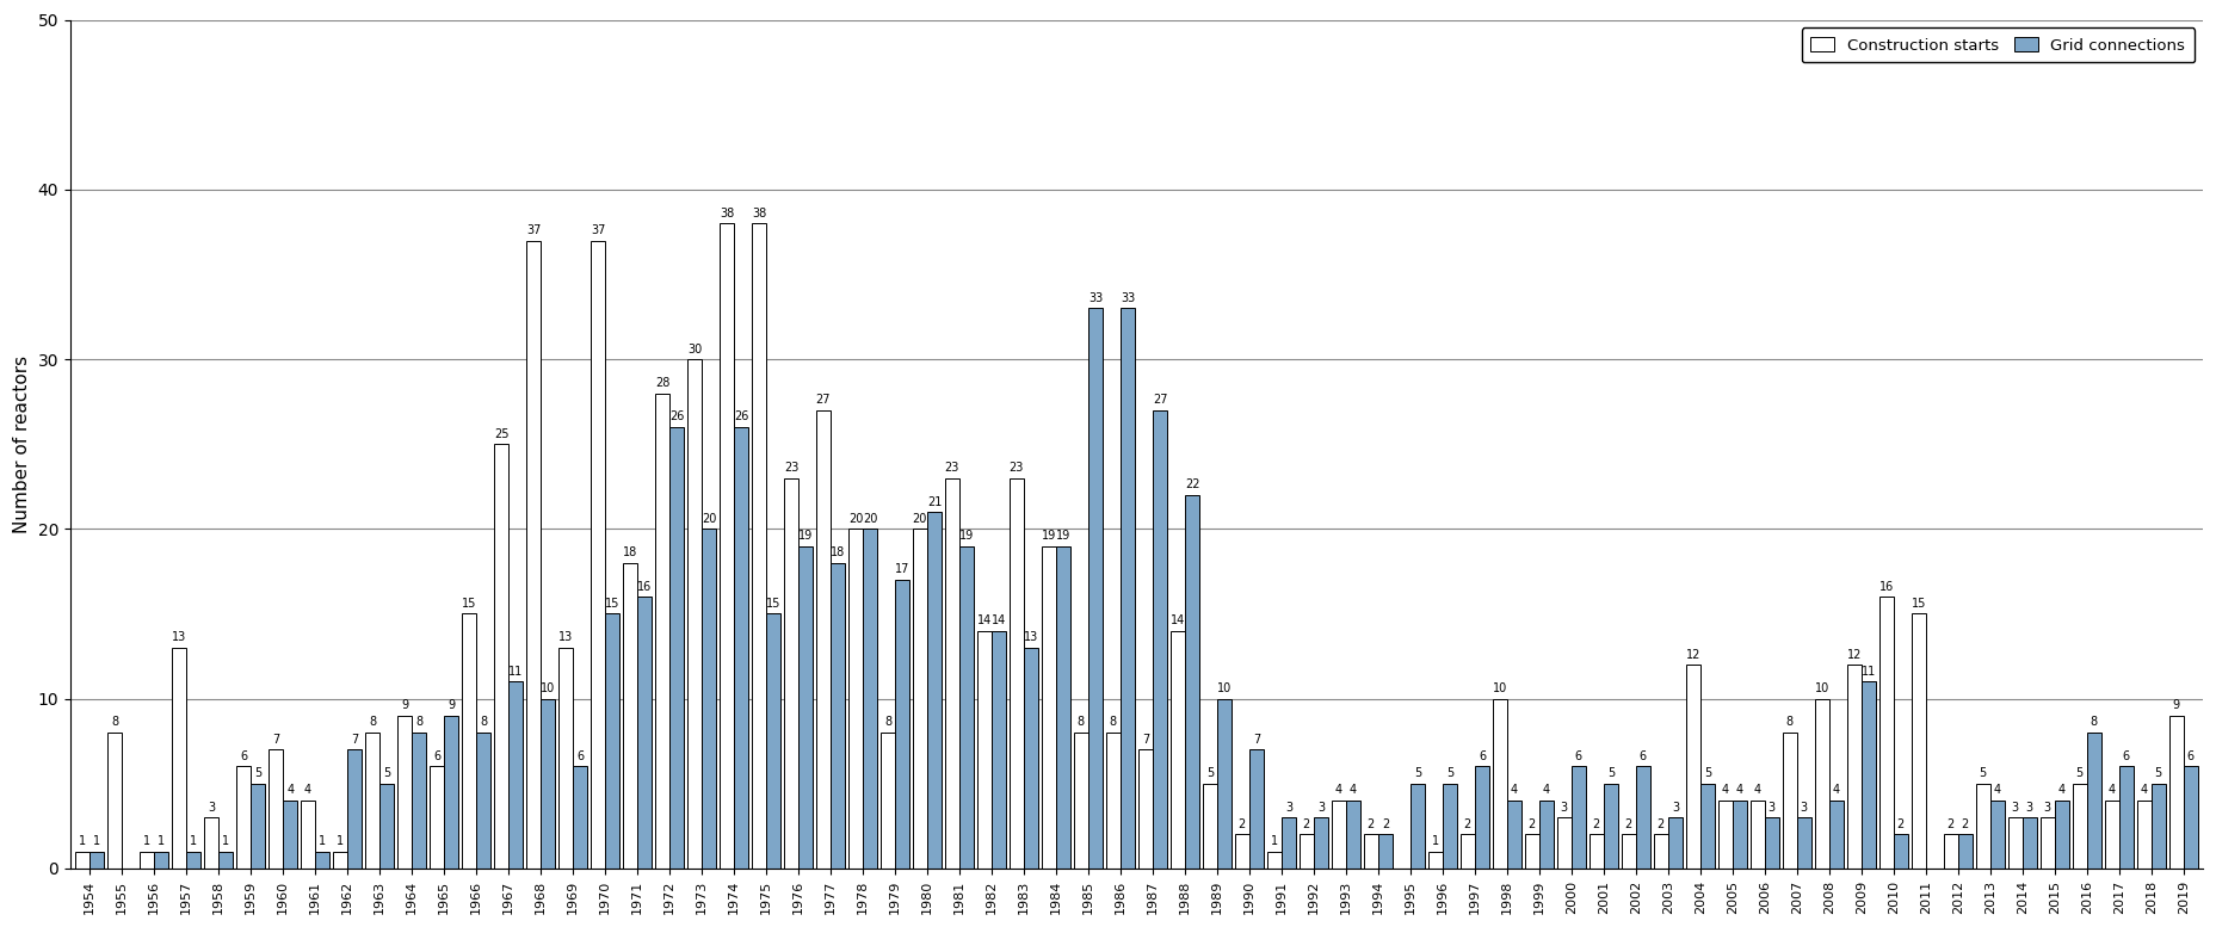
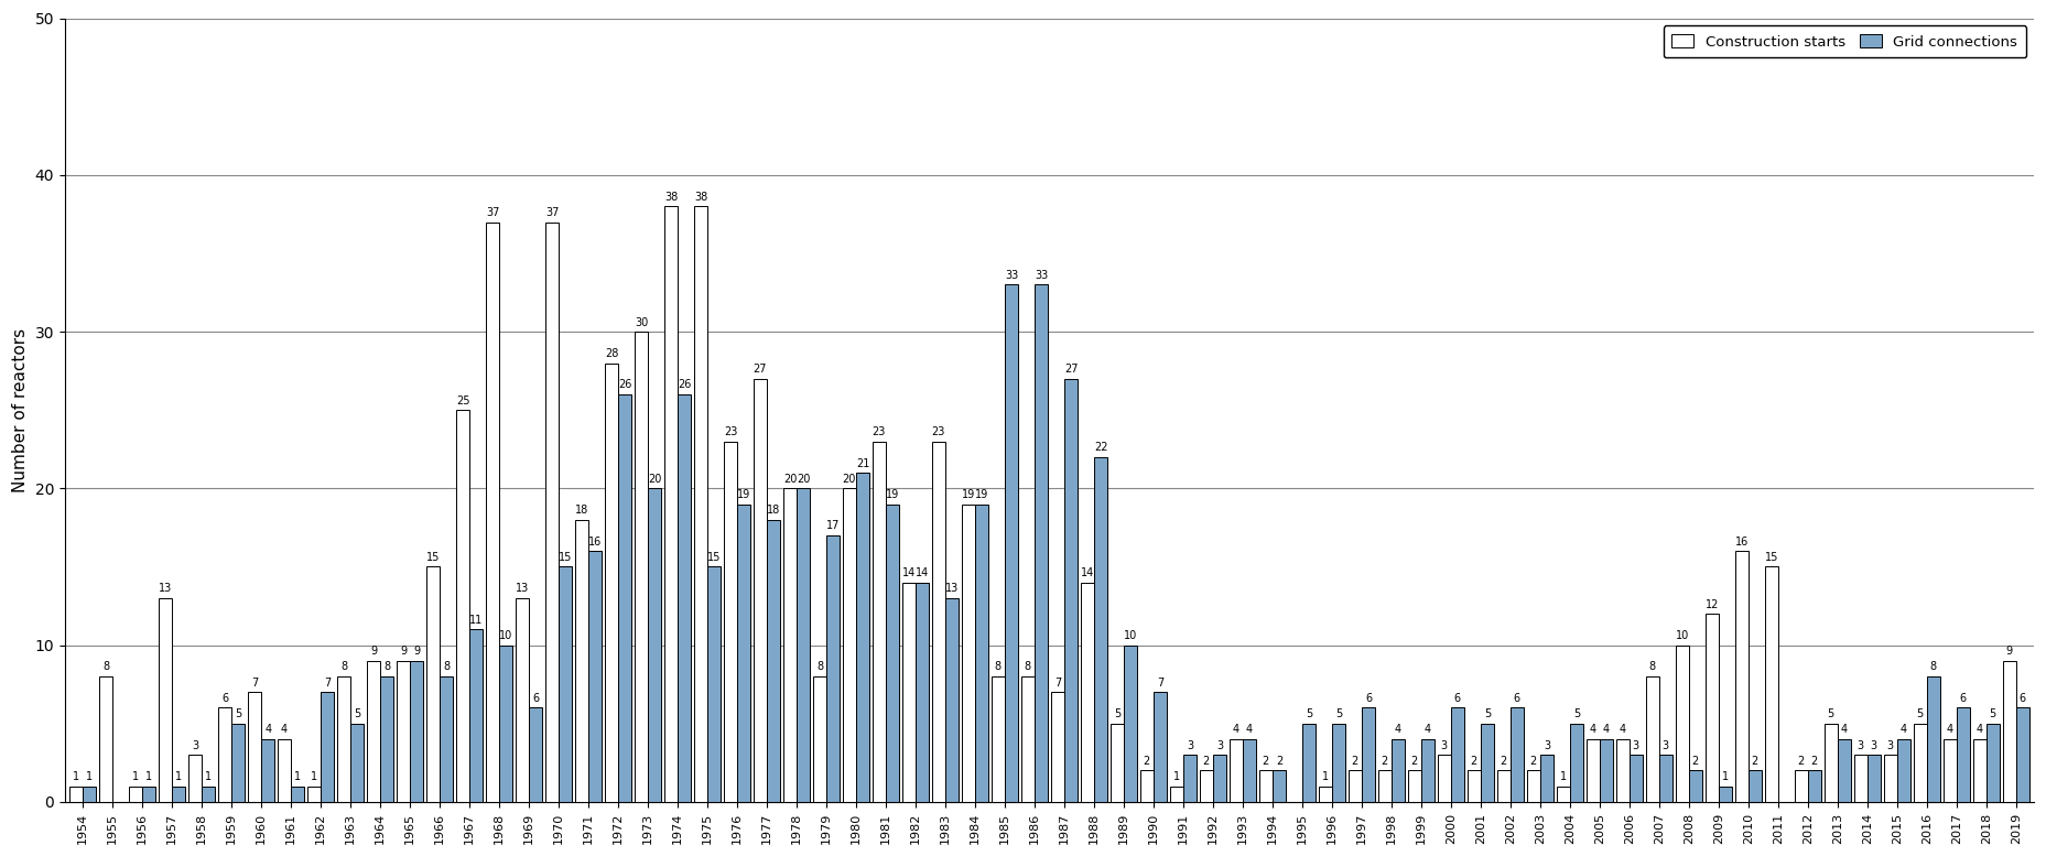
Construction starts/1965: 6 -> 9
Construction starts/1998: 10 -> 2
Construction starts/2004: 12 -> 1
Grid connections/2008: 4 -> 2
Grid connections/2009: 11 -> 1
